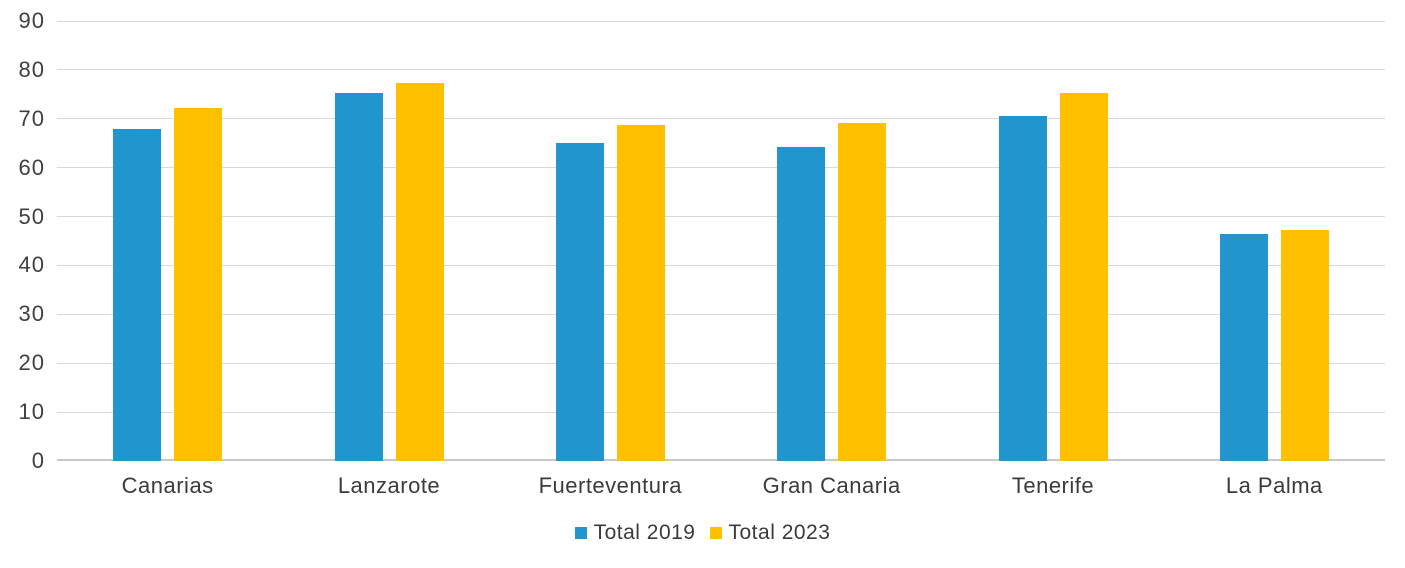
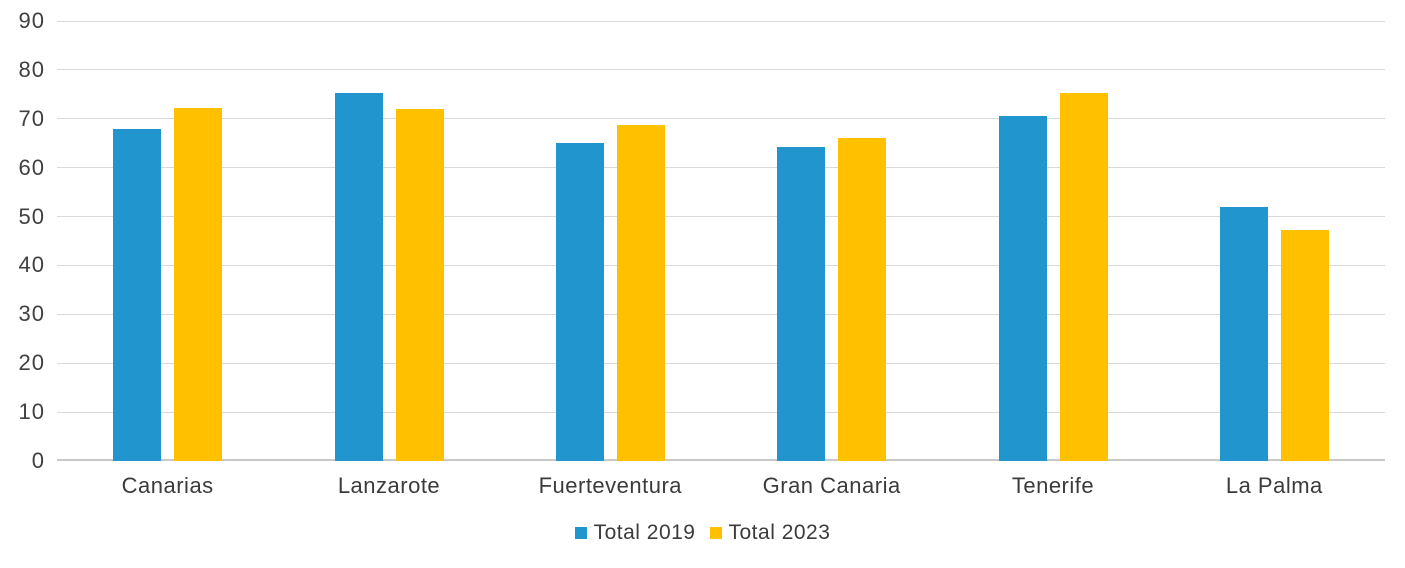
Total 2023/Lanzarote: 77 -> 72
Total 2023/Gran Canaria: 69 -> 66
Total 2019/La Palma: 46 -> 52
